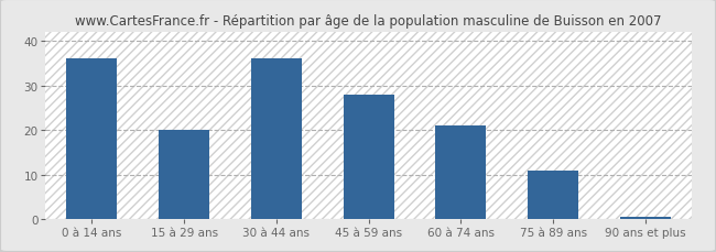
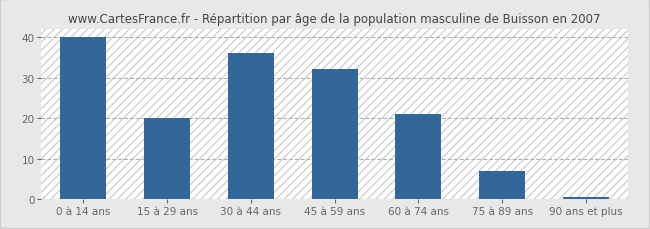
0 à 14 ans: 36.0 -> 40.0
45 à 59 ans: 28.0 -> 32.0
75 à 89 ans: 11.0 -> 7.0
